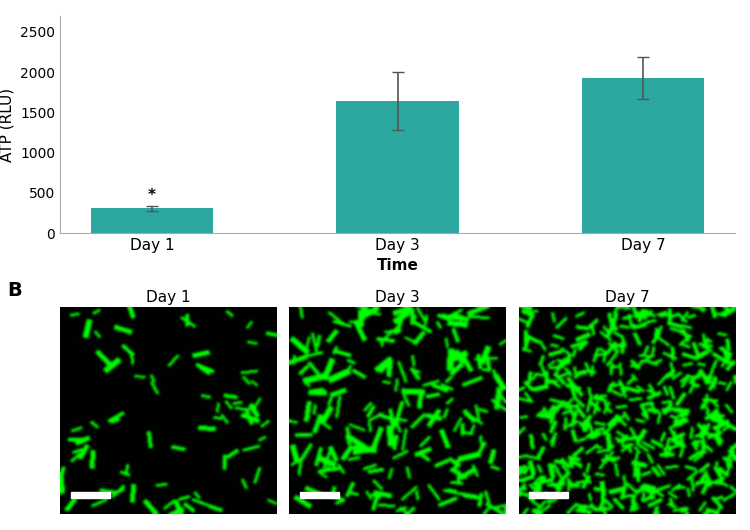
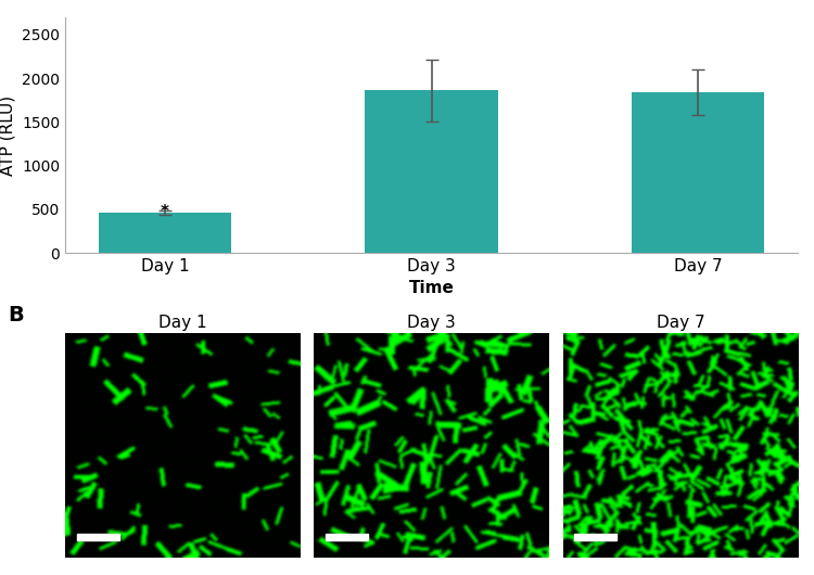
Day 1: 310 -> 460
Day 3: 1640 -> 1860
Day 7: 1930 -> 1840
